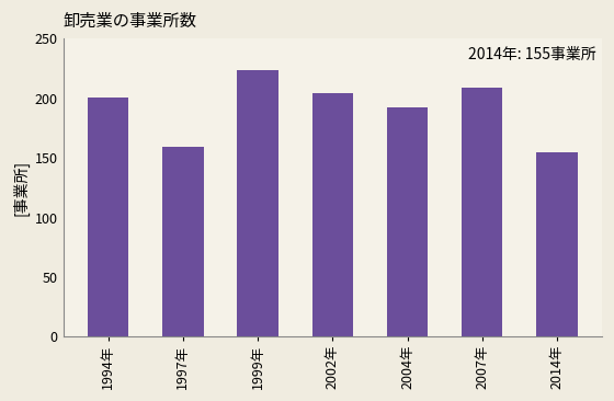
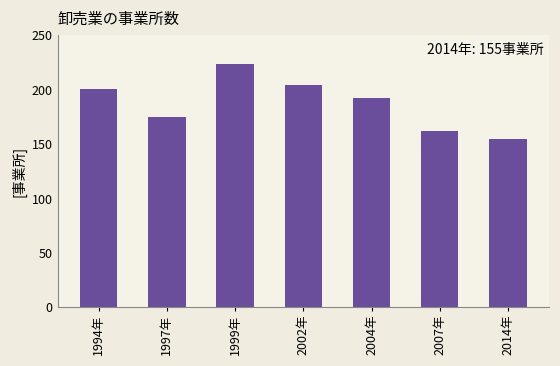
1997年: 159 -> 175
2007年: 209 -> 162
